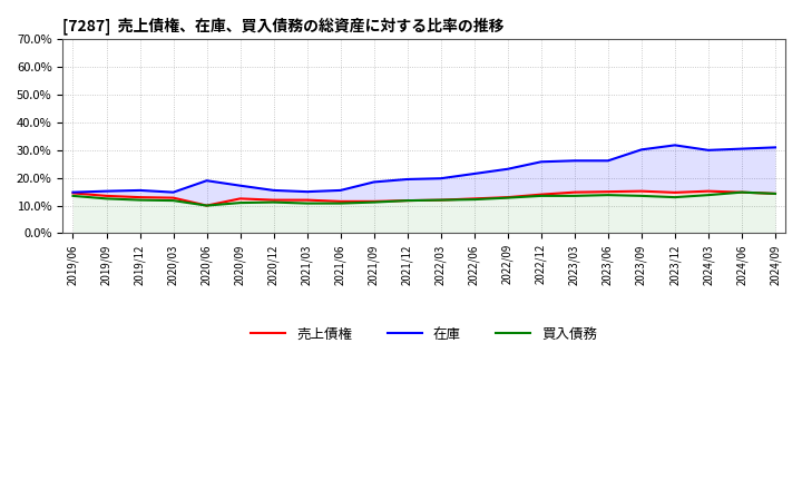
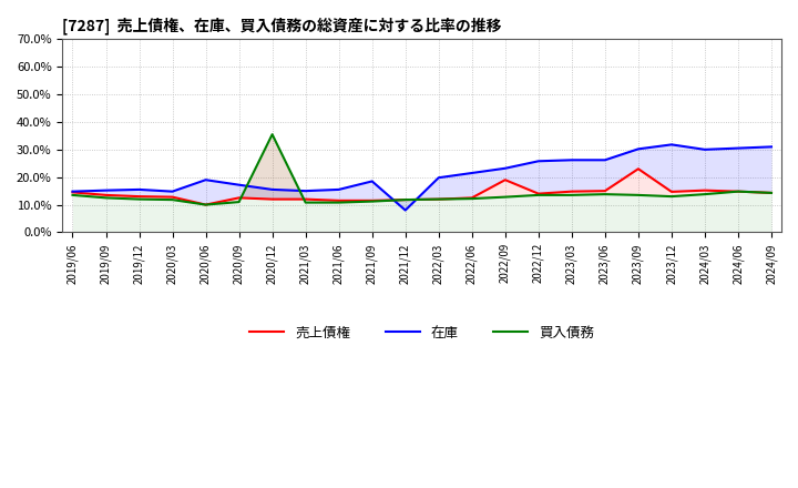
買入債務/2020/12: 11.2% -> 35.5%
在庫/2021/12: 19.5% -> 8.0%
売上債権/2022/09: 13.0% -> 19.0%
売上債権/2023/09: 15.2% -> 23.0%
